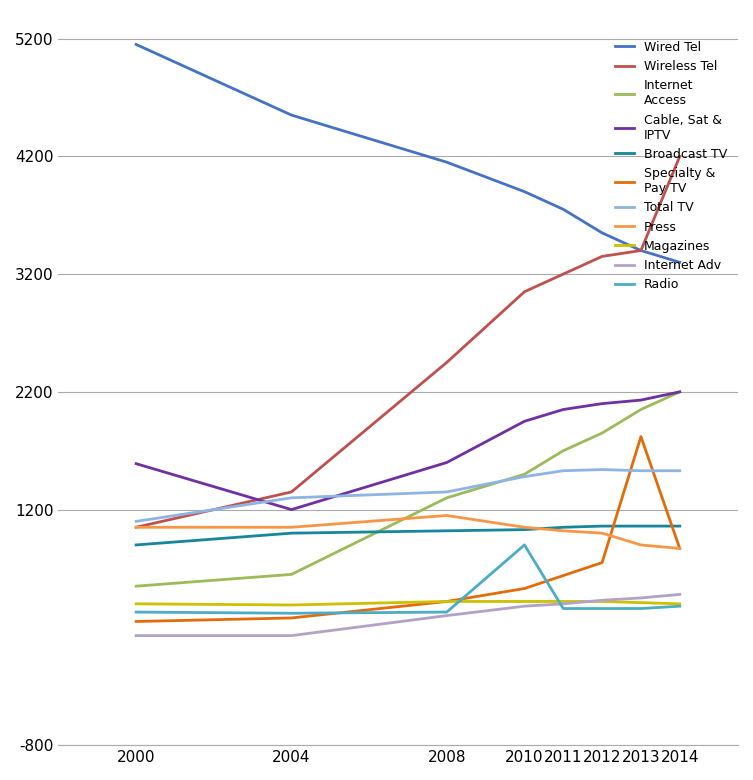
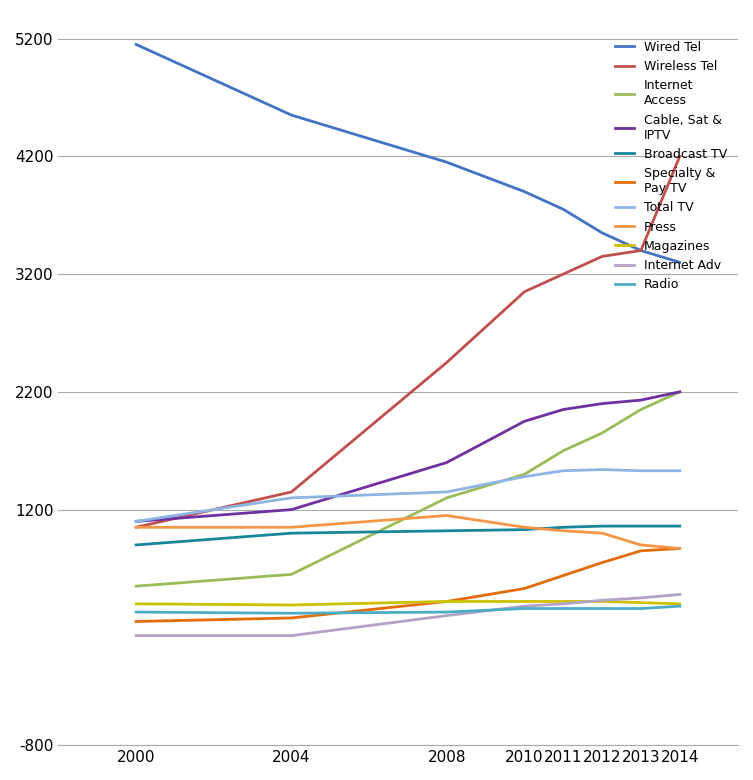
Cable, Sat & IPTV/2000: 1590 -> 1100
Radio/2010: 900 -> 360
Specialty & Pay TV/2013: 1820 -> 850
